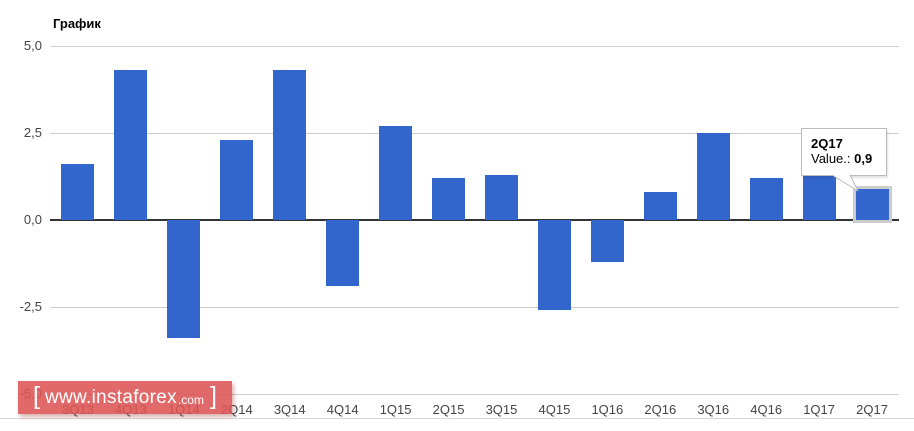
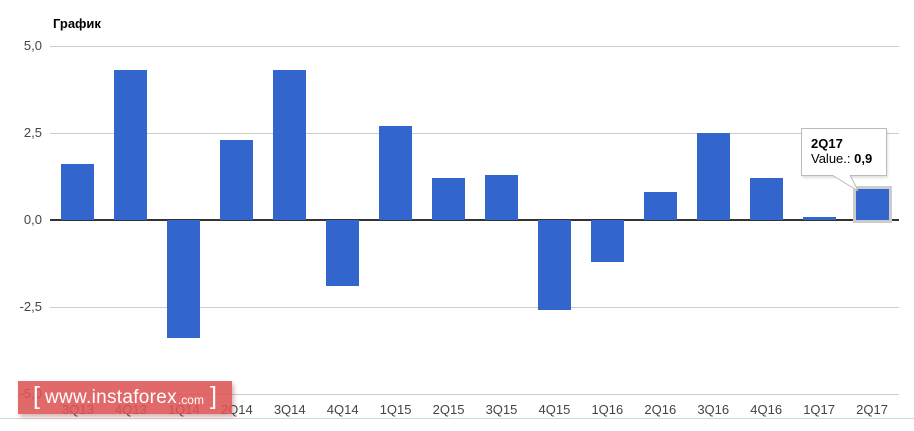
1Q17: 2,4 -> 0,1
